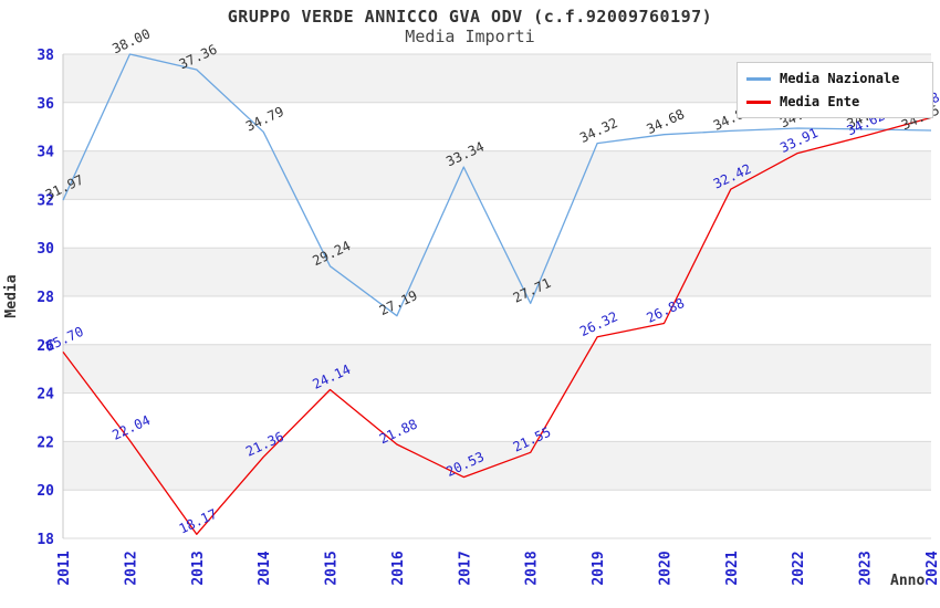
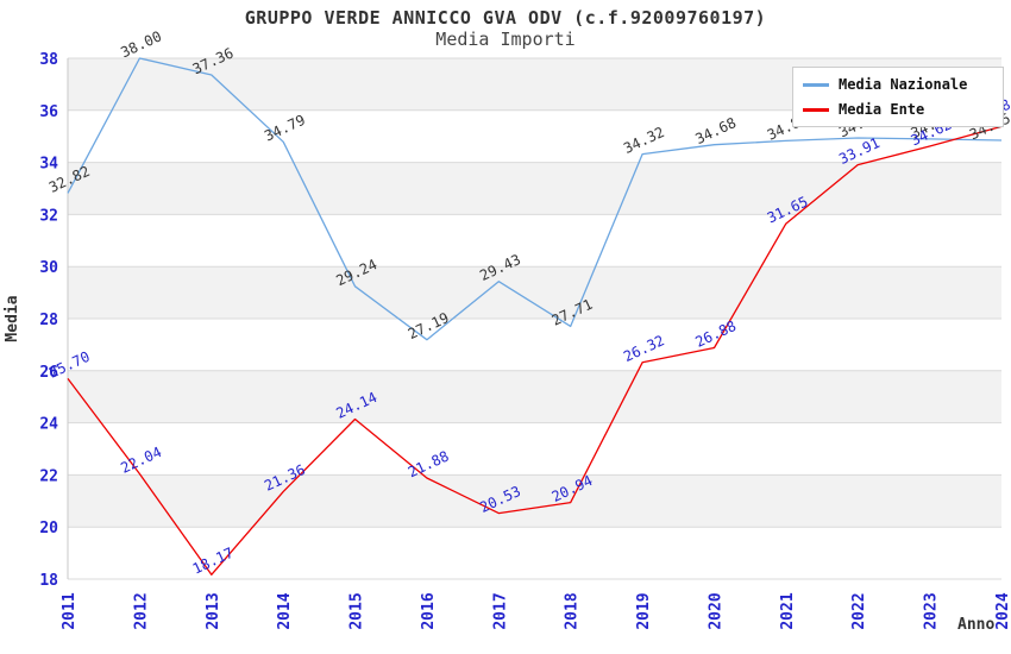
Media Nazionale/2011: 31.97 -> 32.82
Media Nazionale/2017: 33.34 -> 29.43
Media Ente/2018: 21.55 -> 20.94
Media Ente/2021: 32.42 -> 31.65
